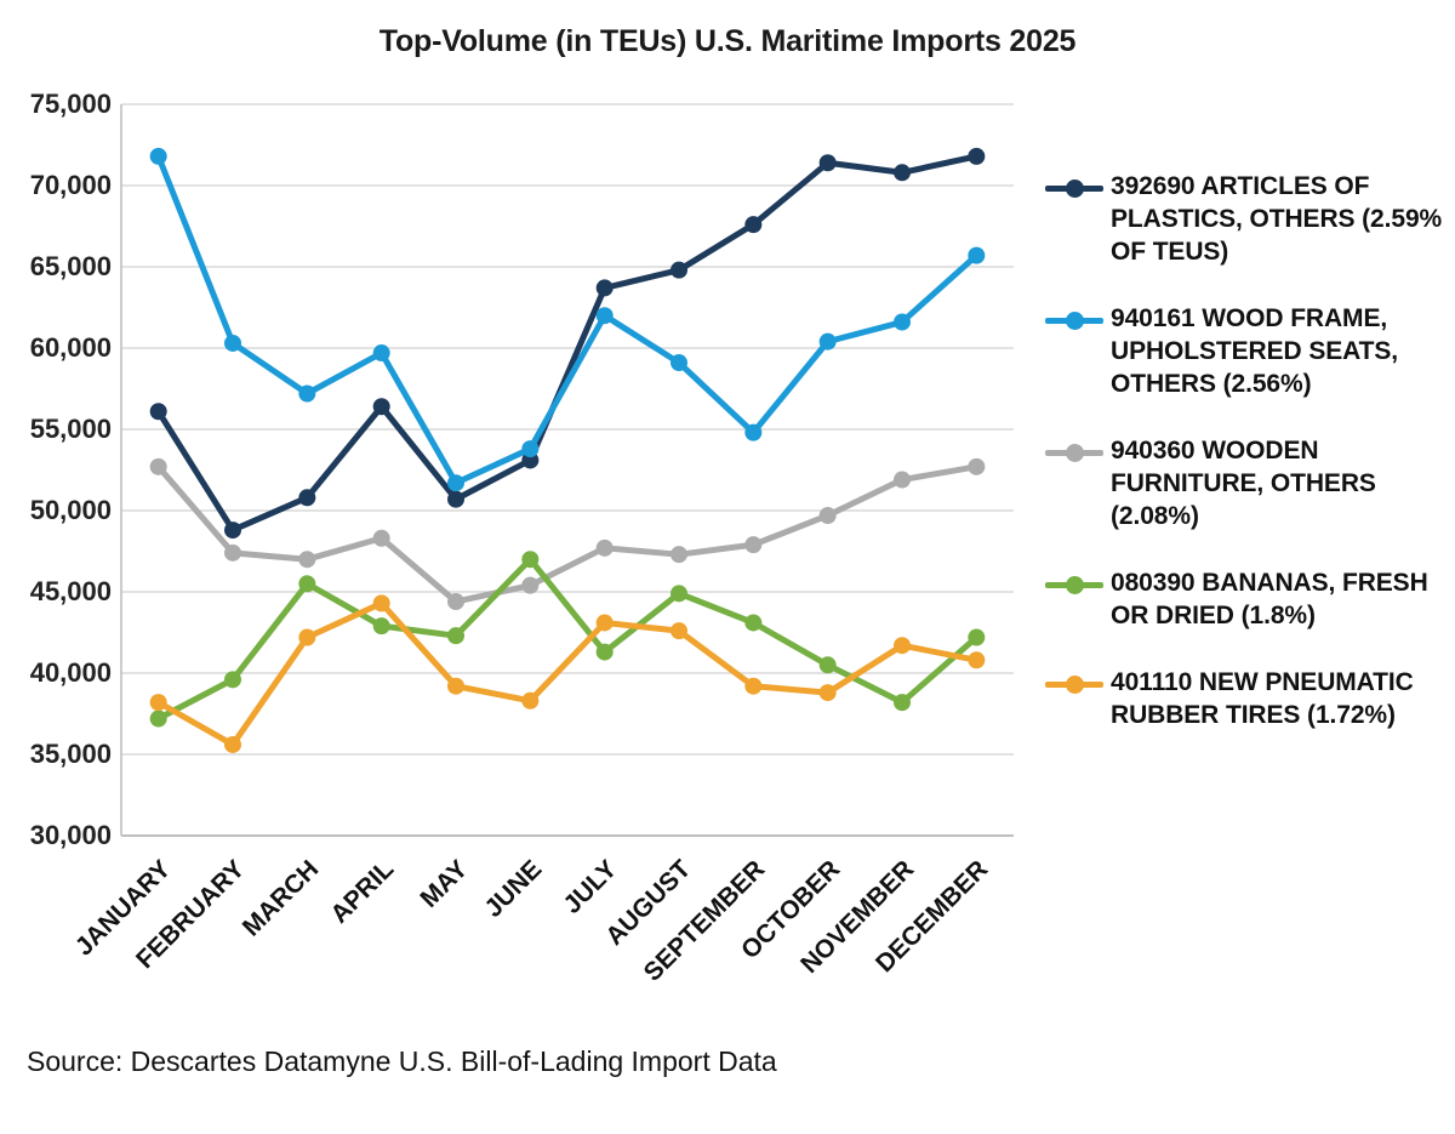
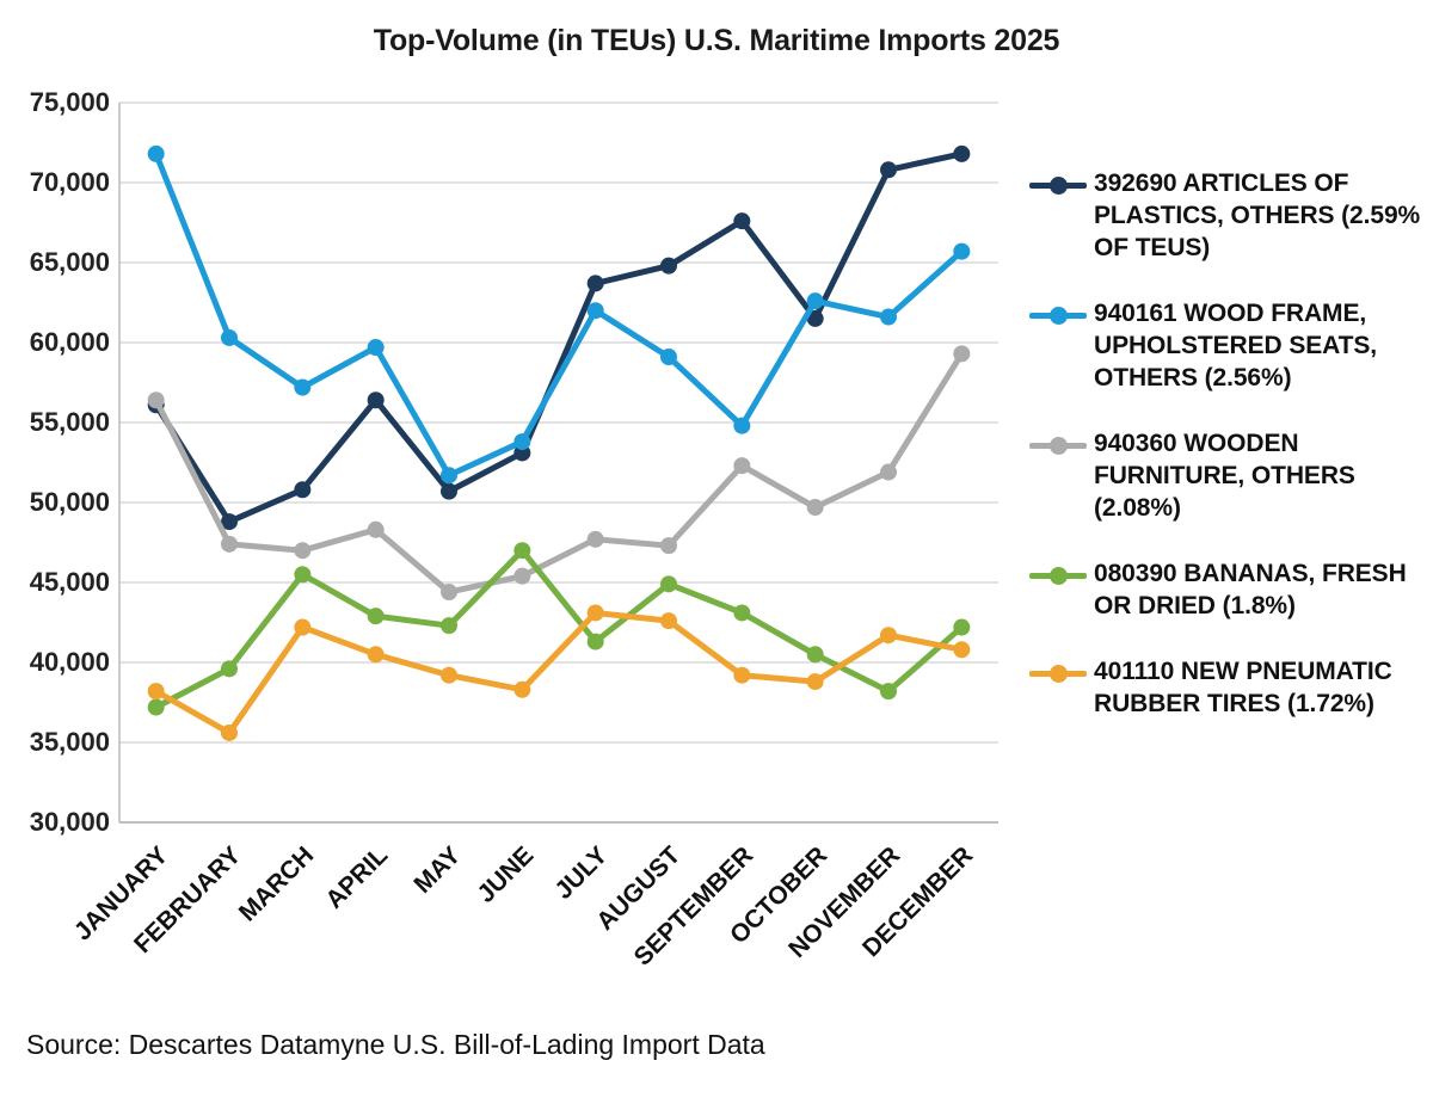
940360 WOODEN FURNITURE, OTHERS (2.08%)/JANUARY: 52700 -> 56400
401110 NEW PNEUMATIC RUBBER TIRES (1.72%)/APRIL: 44300 -> 40500
940360 WOODEN FURNITURE, OTHERS (2.08%)/SEPTEMBER: 47900 -> 52300
392690 ARTICLES OF PLASTICS, OTHERS (2.59% OF TEUS)/OCTOBER: 71400 -> 61500
940161 WOOD FRAME, UPHOLSTERED SEATS, OTHERS (2.56%)/OCTOBER: 60400 -> 62600
940360 WOODEN FURNITURE, OTHERS (2.08%)/DECEMBER: 52700 -> 59300
